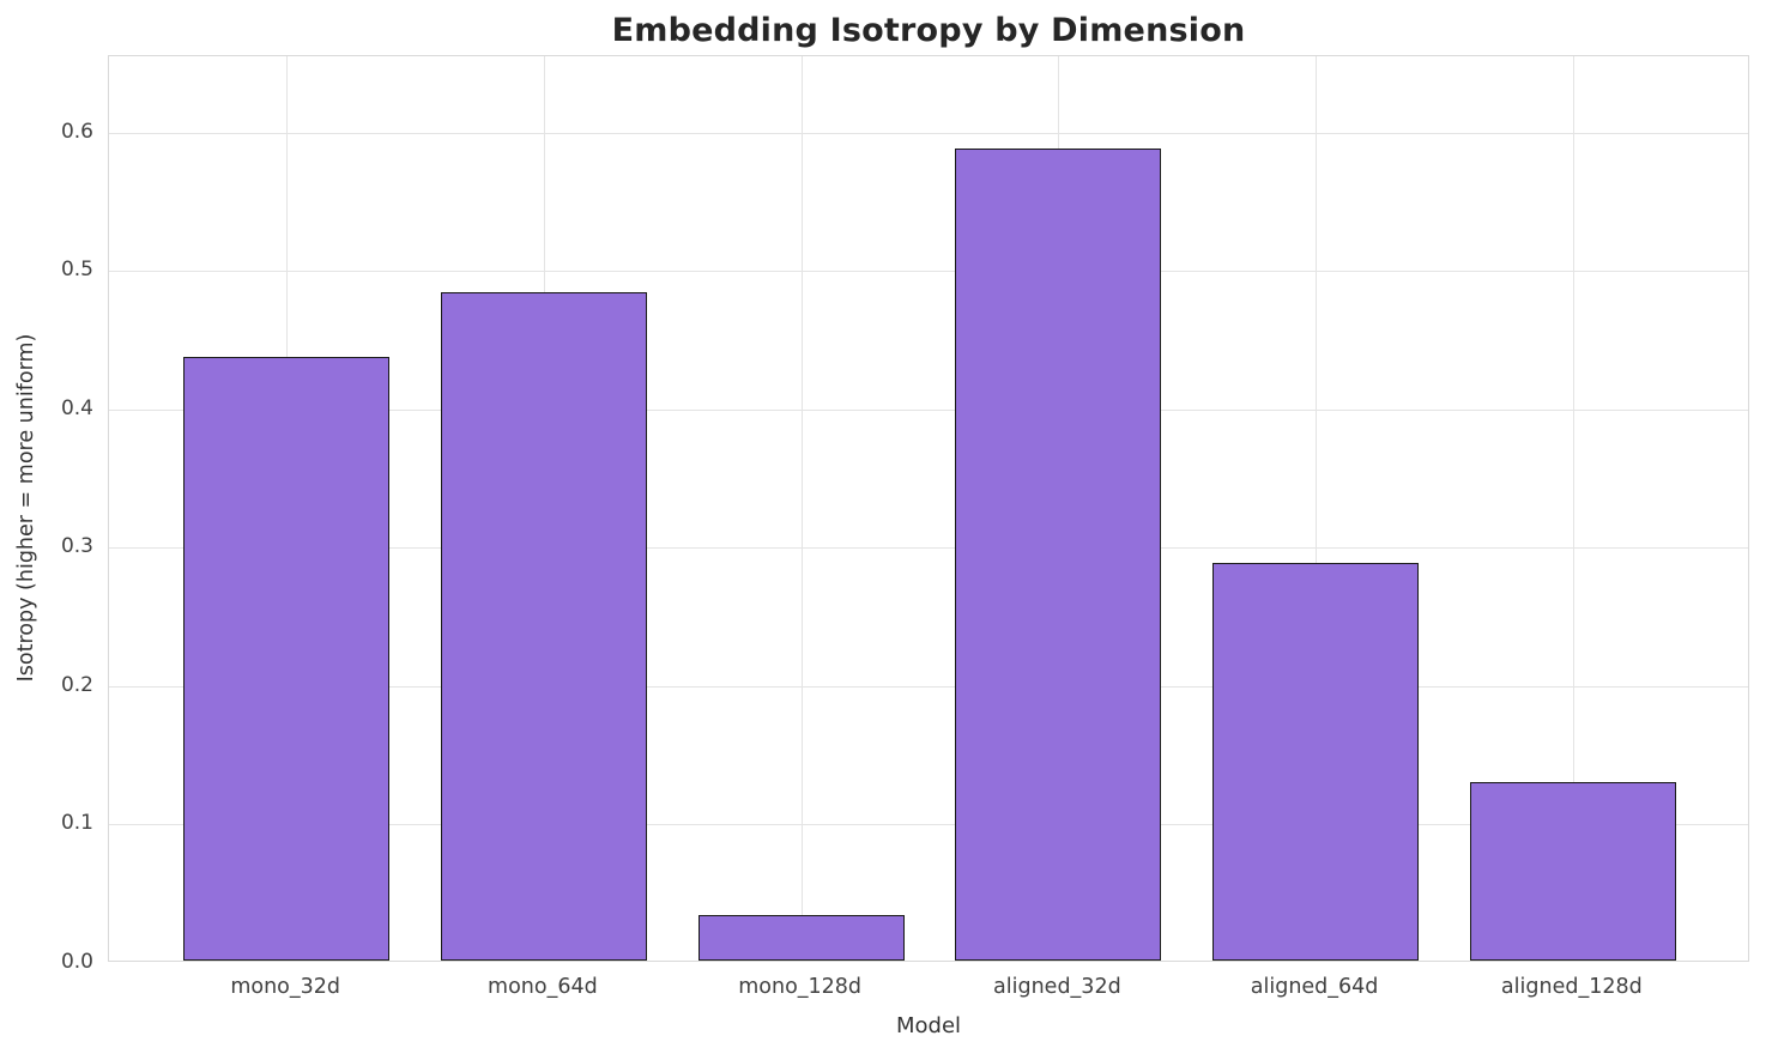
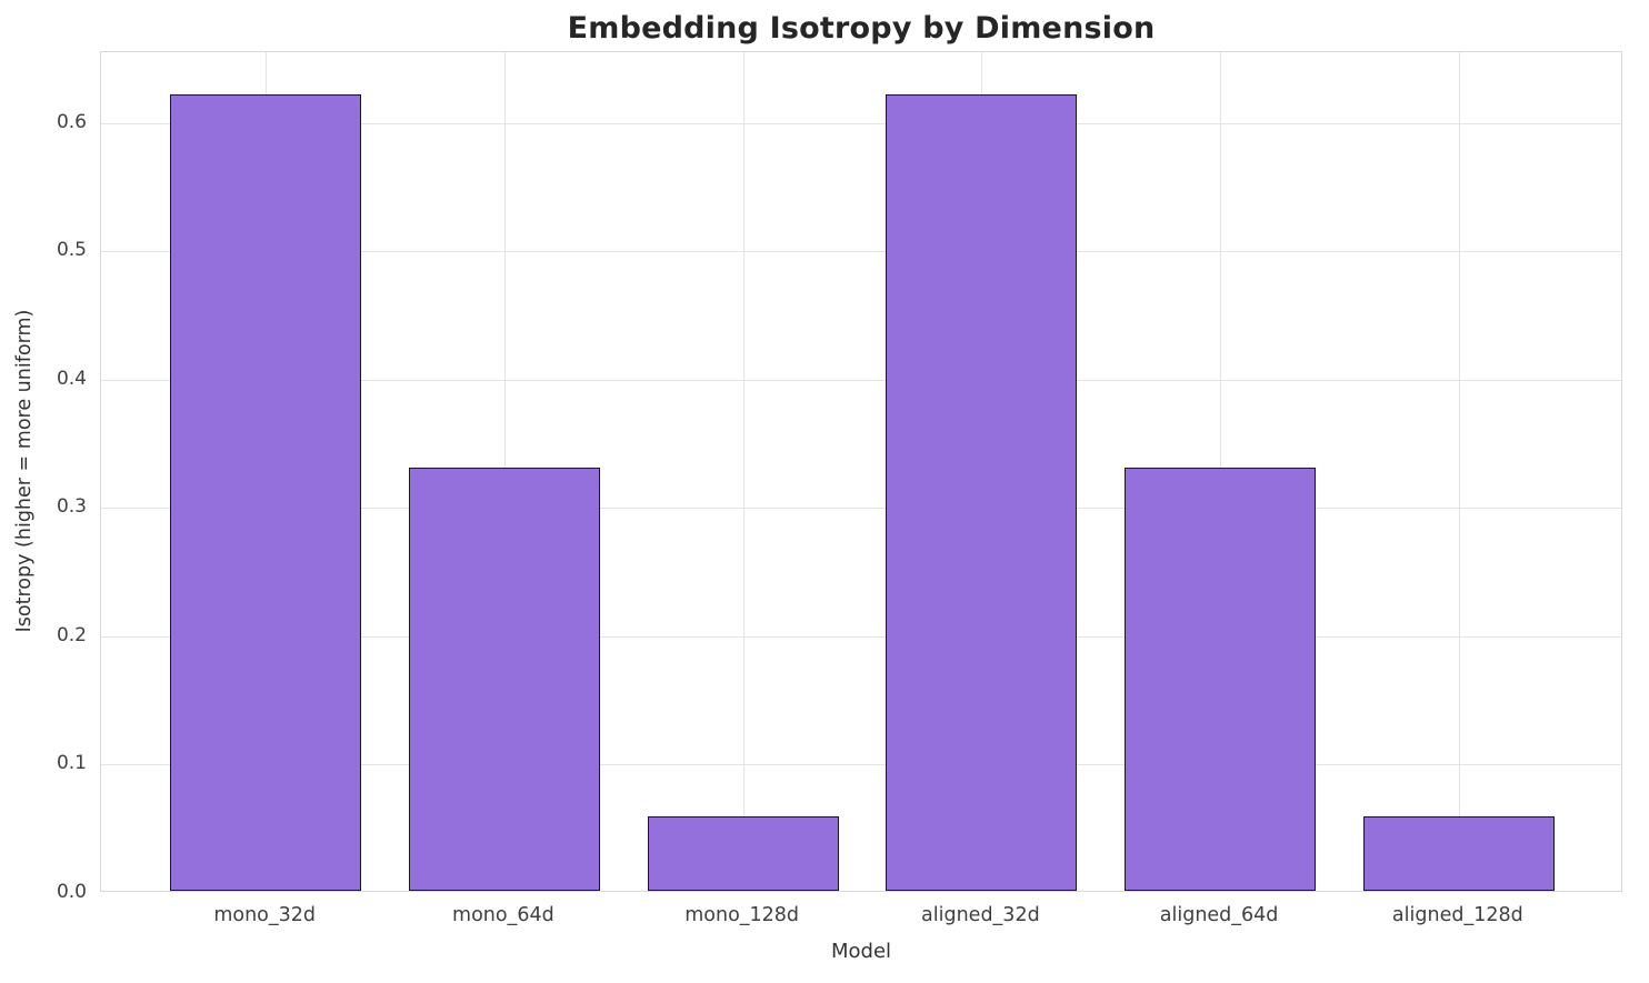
mono_32d: 0.436 -> 0.620
mono_64d: 0.483 -> 0.330
mono_128d: 0.033 -> 0.058
aligned_32d: 0.587 -> 0.620
aligned_64d: 0.287 -> 0.330
aligned_128d: 0.129 -> 0.058
